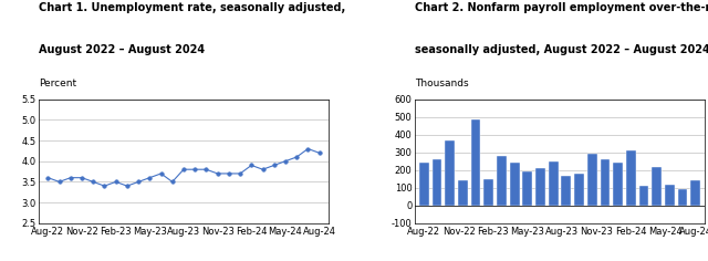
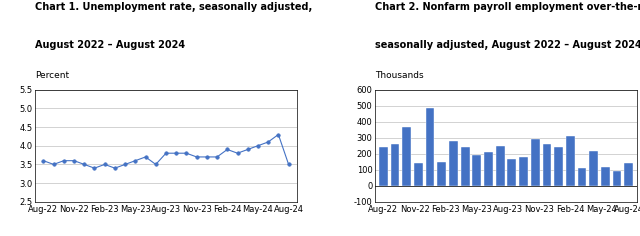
Aug-24: 4.2 -> 3.5
